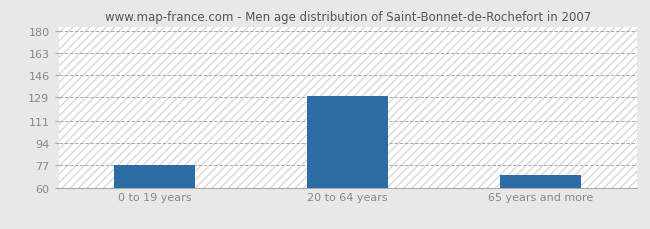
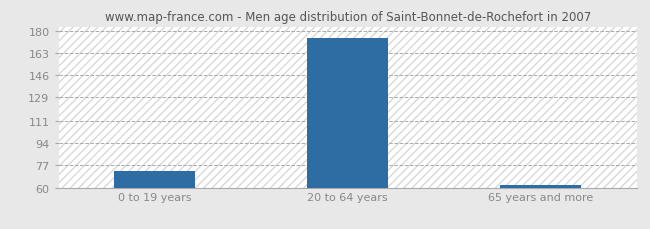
0 to 19 years: 77 -> 73
20 to 64 years: 130 -> 174
65 years and more: 70 -> 62
